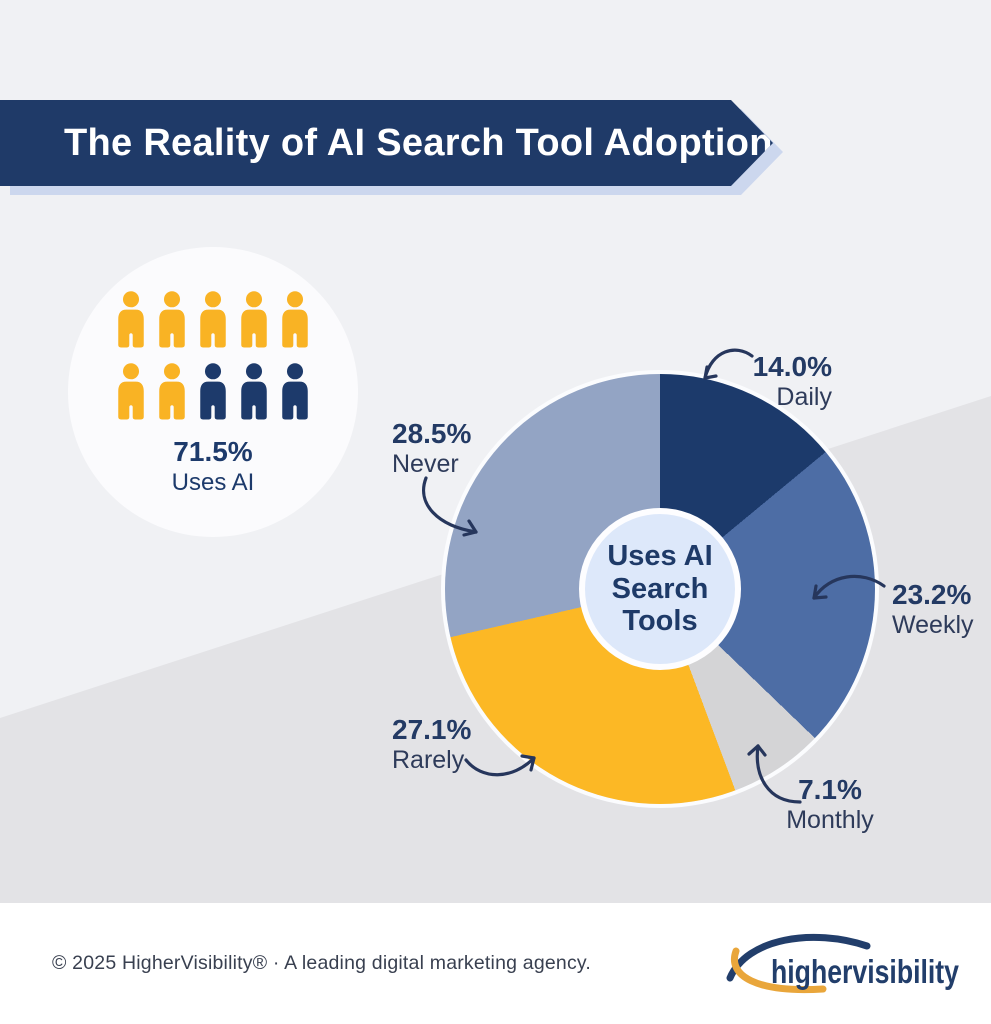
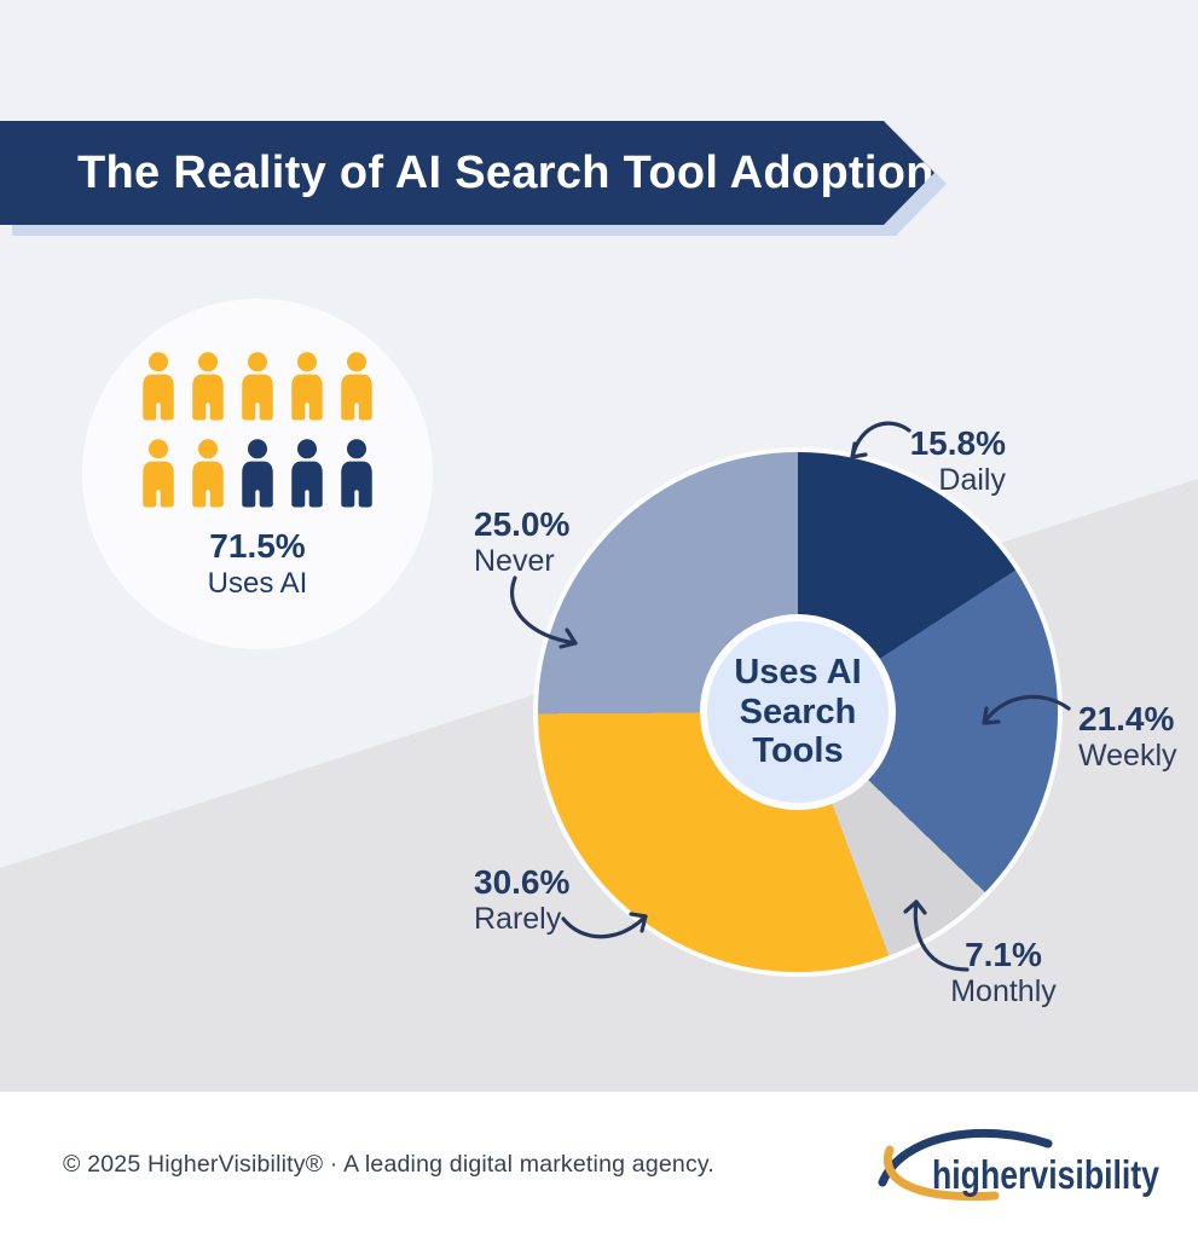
Daily: 14.0% -> 15.8%
Weekly: 23.2% -> 21.4%
Rarely: 27.1% -> 30.6%
Never: 28.5% -> 25.0%
